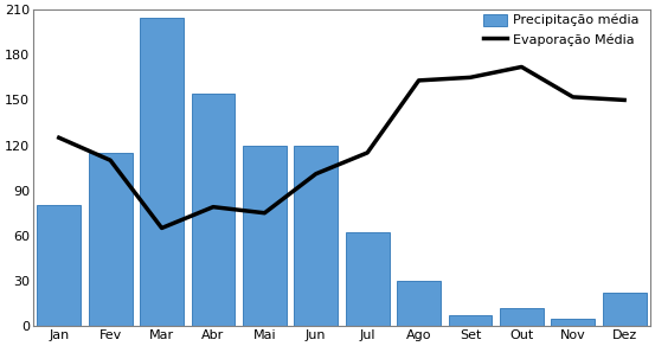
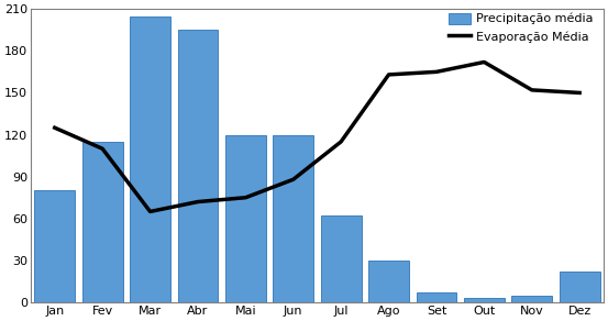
Precipitação média/Abr: 154 -> 195
Evaporação Média/Abr: 79 -> 72
Evaporação Média/Jun: 101 -> 88
Precipitação média/Out: 12 -> 3
